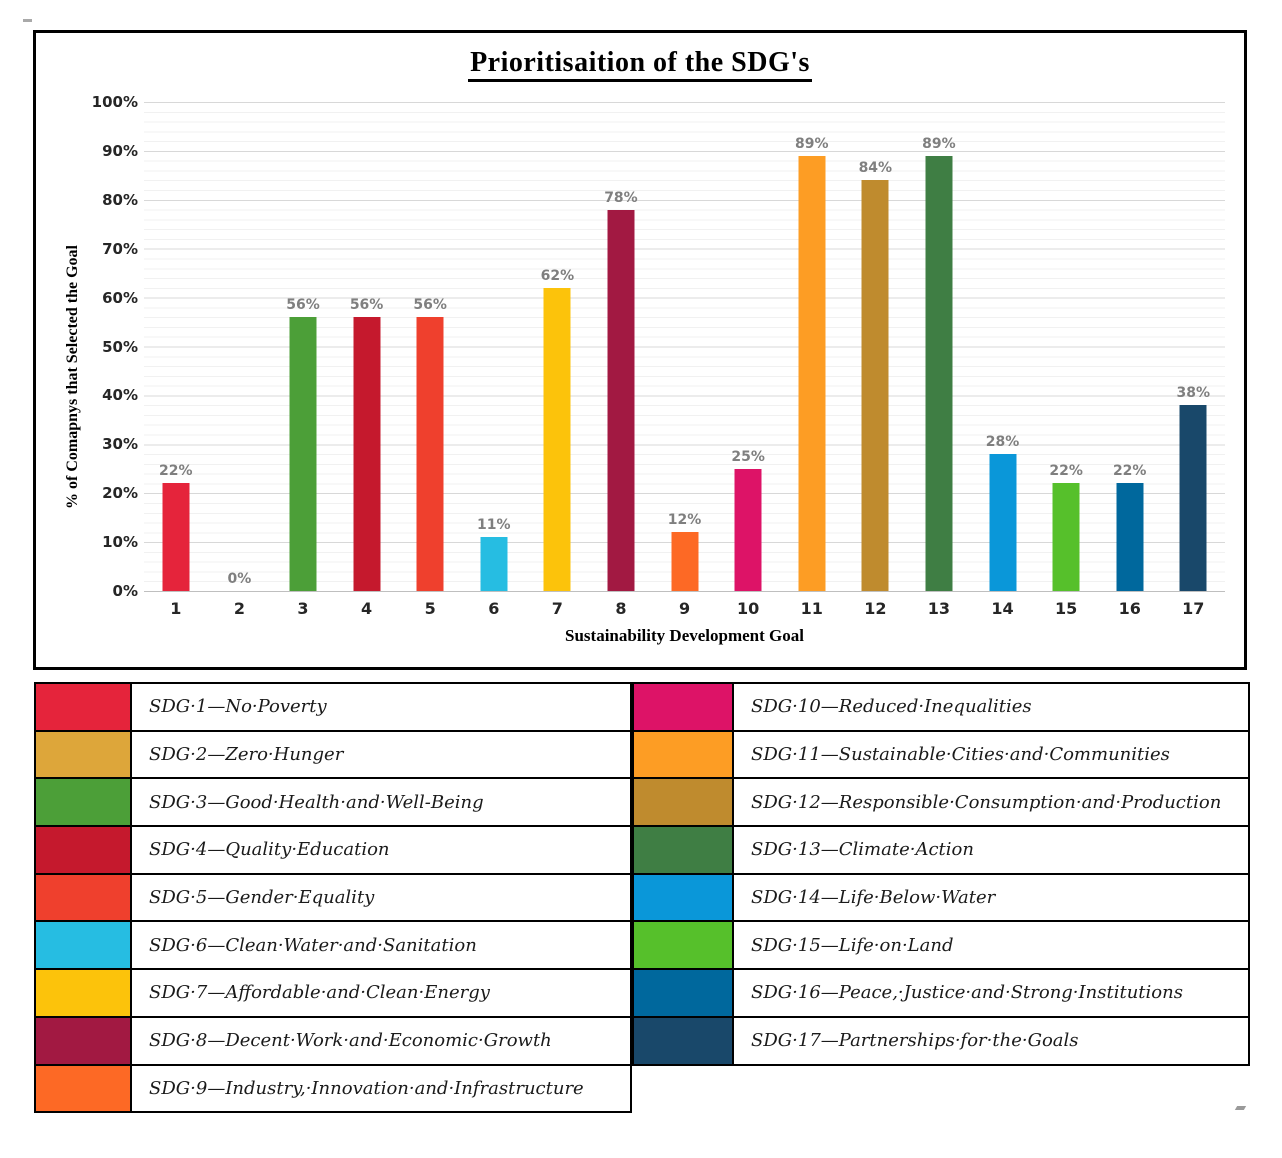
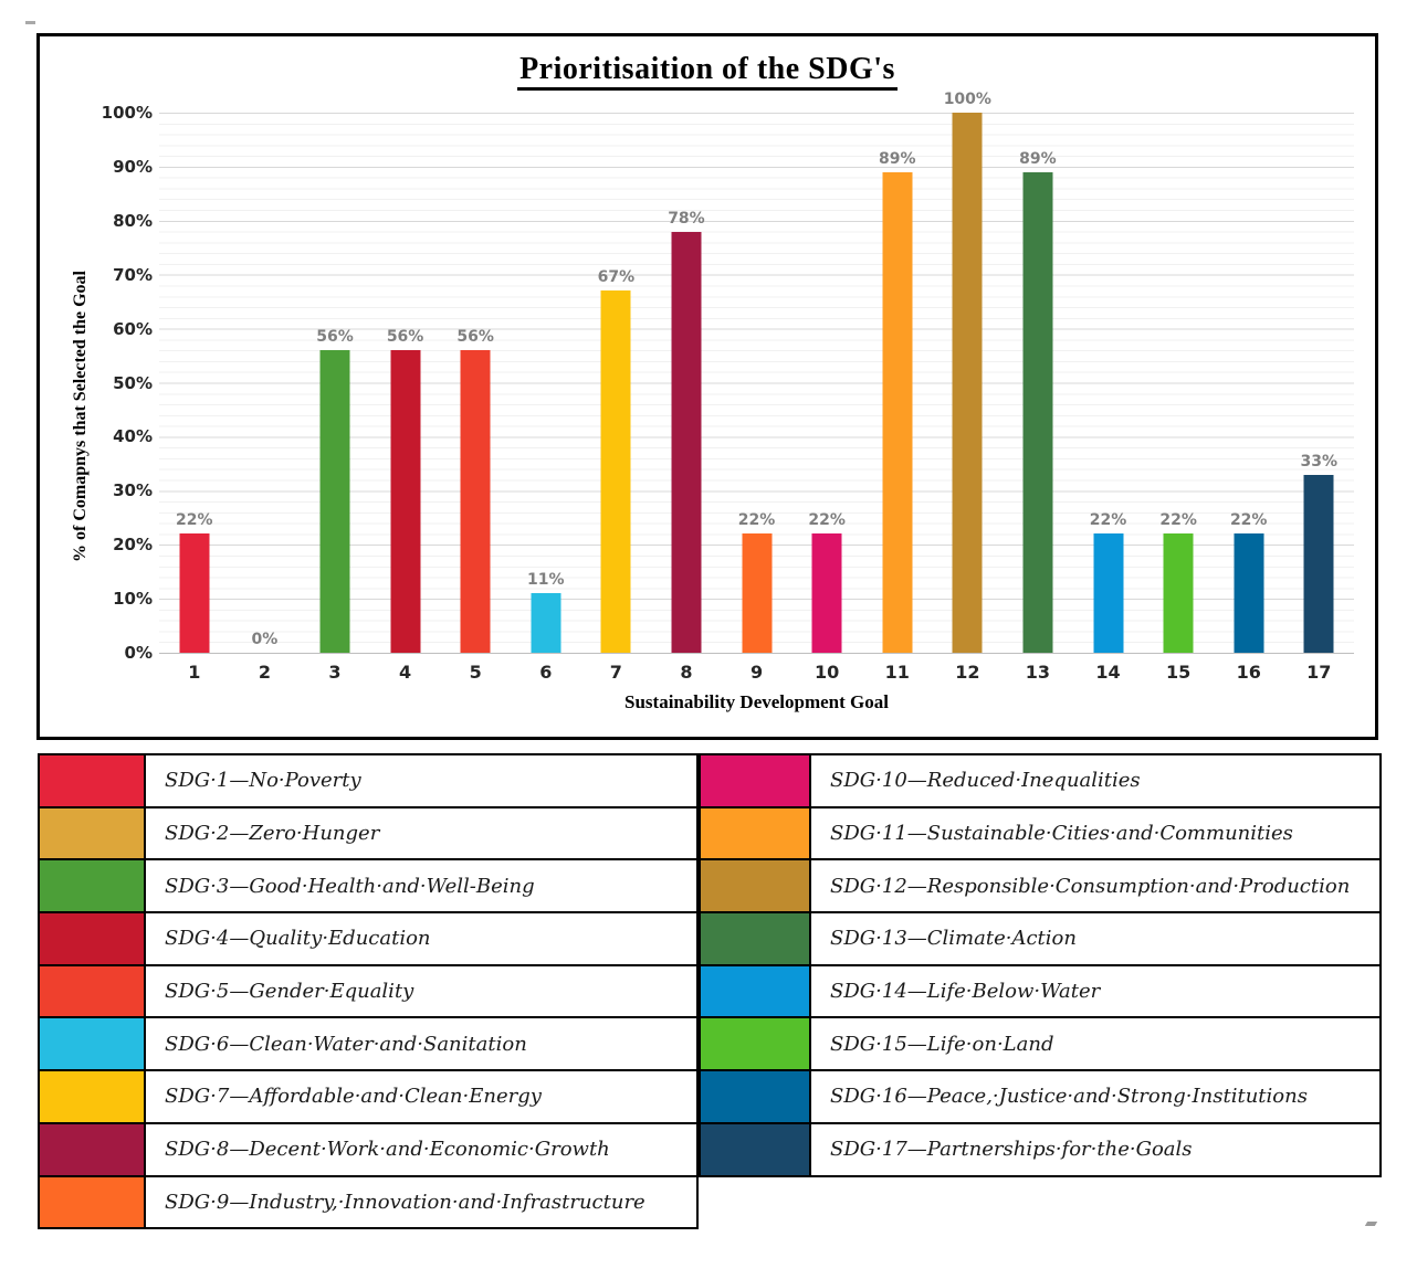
7: 62% -> 67%
9: 12% -> 22%
10: 25% -> 22%
12: 84% -> 100%
14: 28% -> 22%
17: 38% -> 33%
